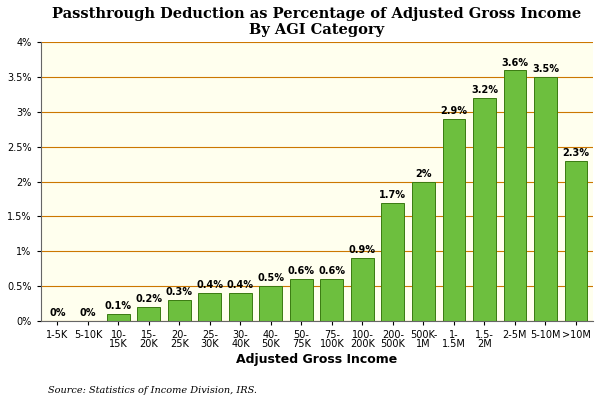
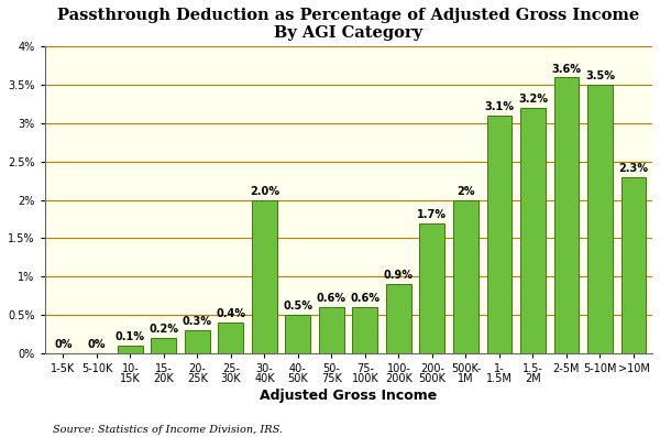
30- 40K: 0.4% -> 2.0%
1- 1.5M: 2.9% -> 3.1%
